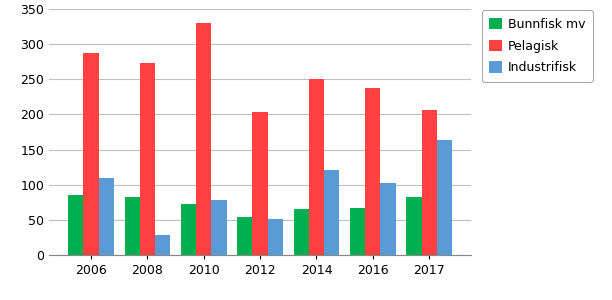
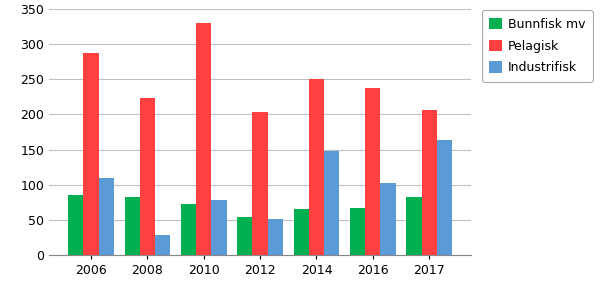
Pelagisk/2008: 273 -> 224
Industrifisk/2014: 121 -> 148
